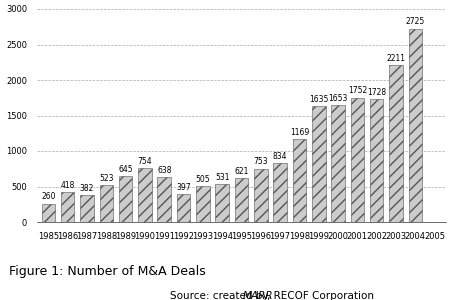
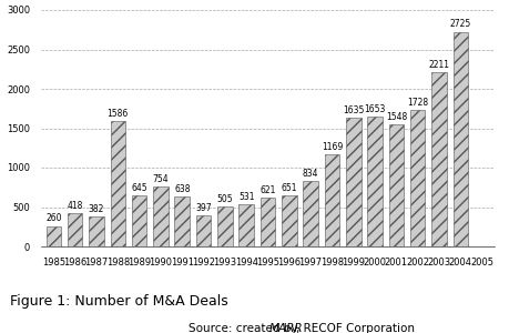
1988: 523 -> 1586
1996: 753 -> 651
2001: 1752 -> 1548
